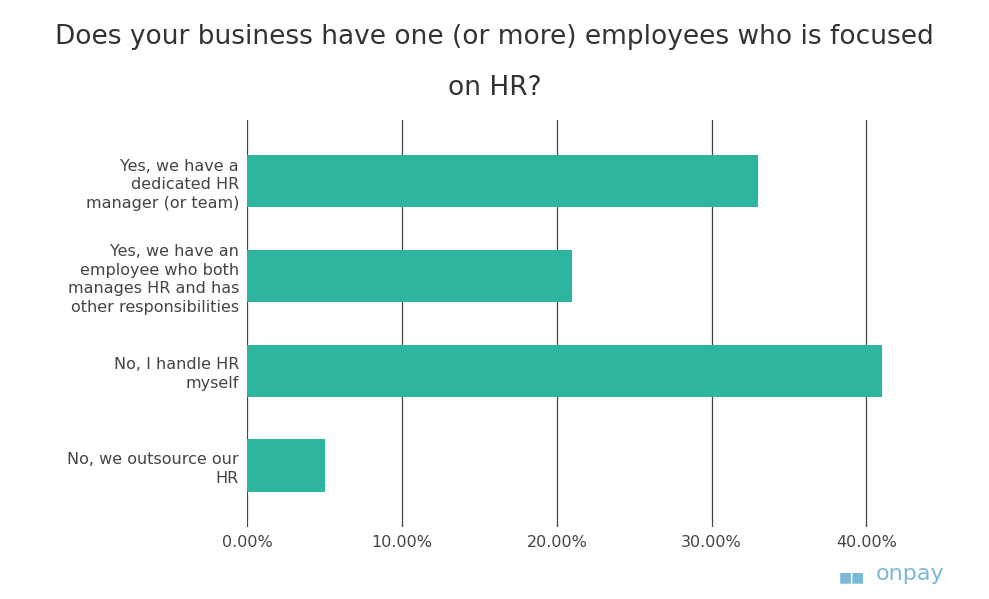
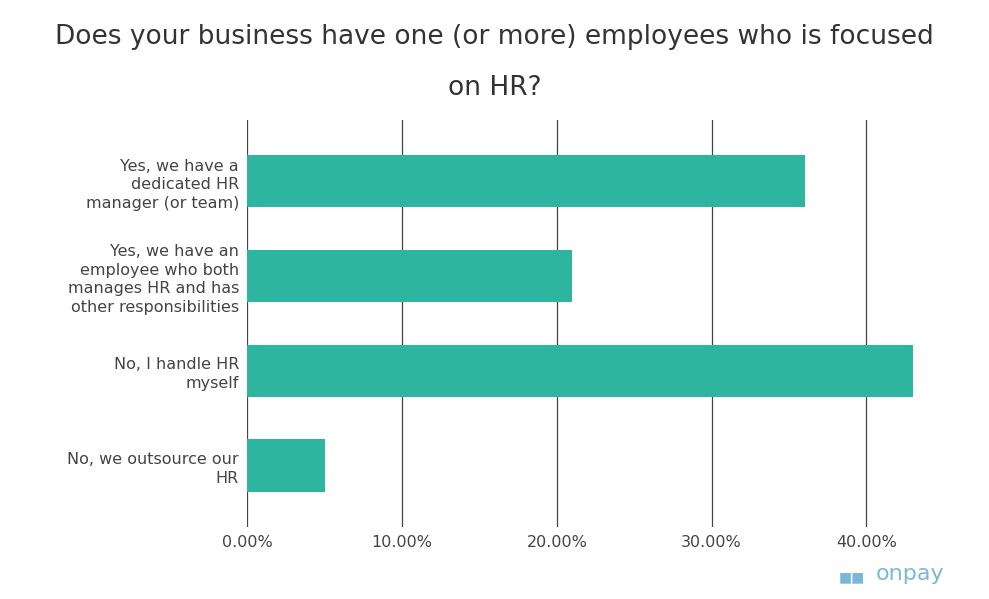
Yes, we have a dedicated HR manager (or team): 33% -> 36%
No, I handle HR myself: 41% -> 43%
